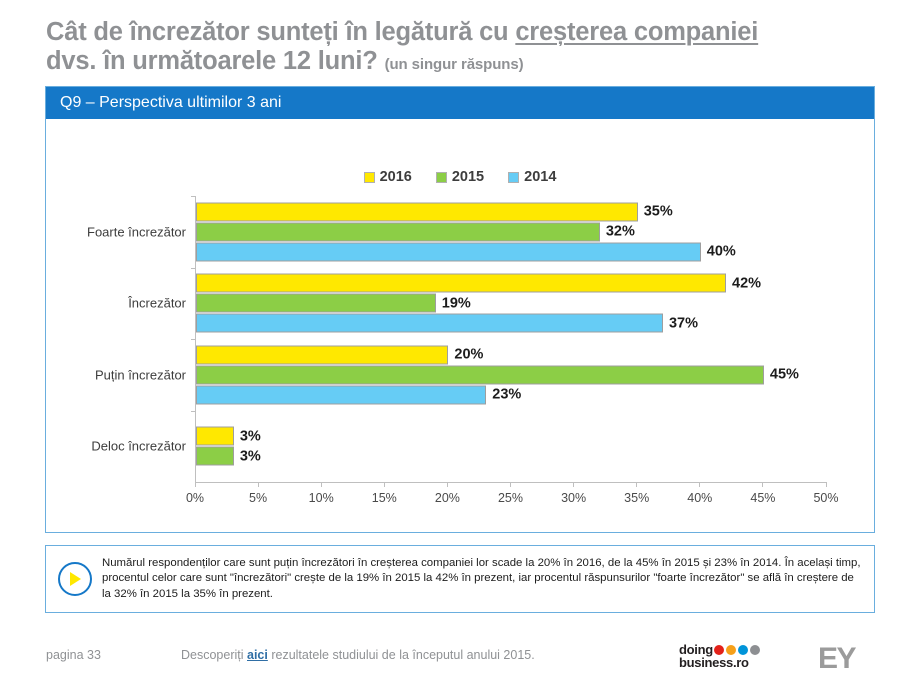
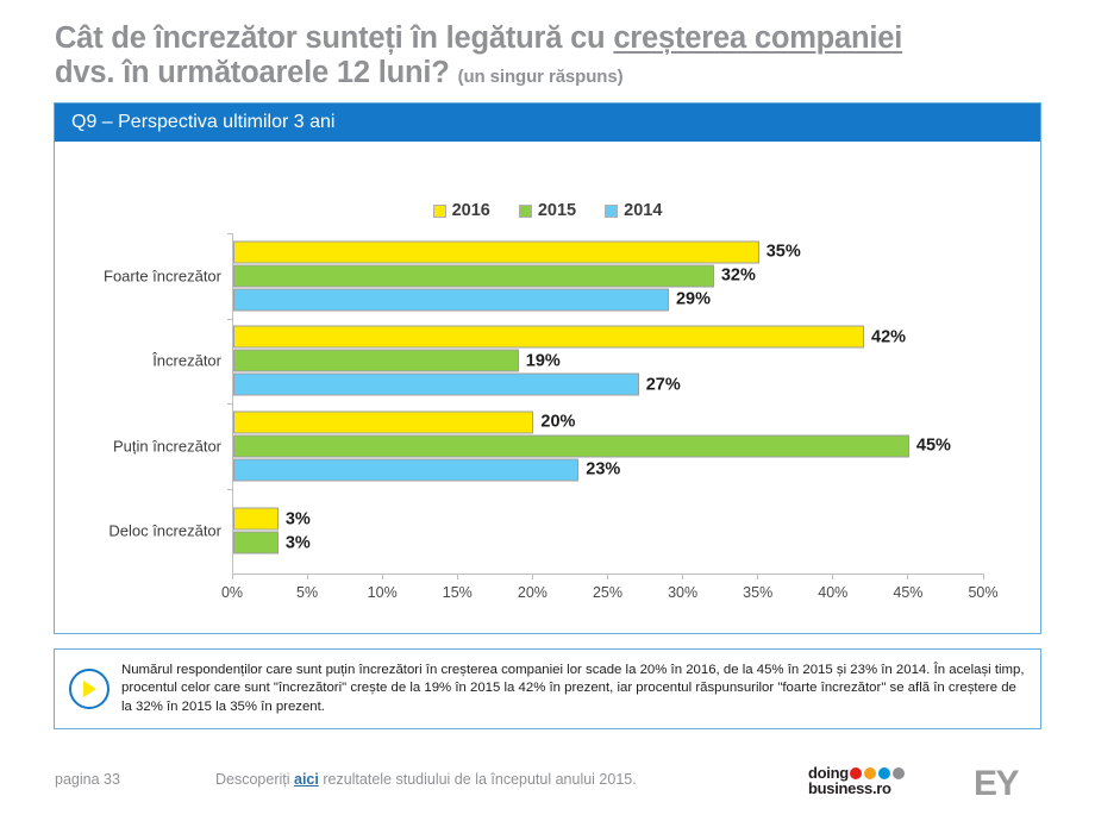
2014/Foarte încrezător: 40% -> 29%
2014/Încrezător: 37% -> 27%
